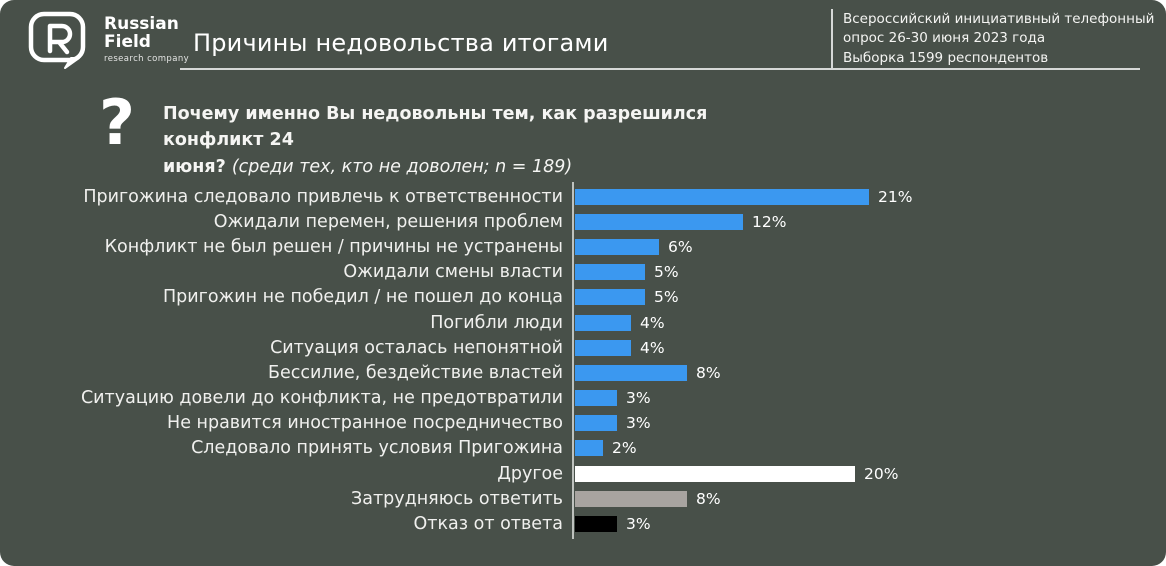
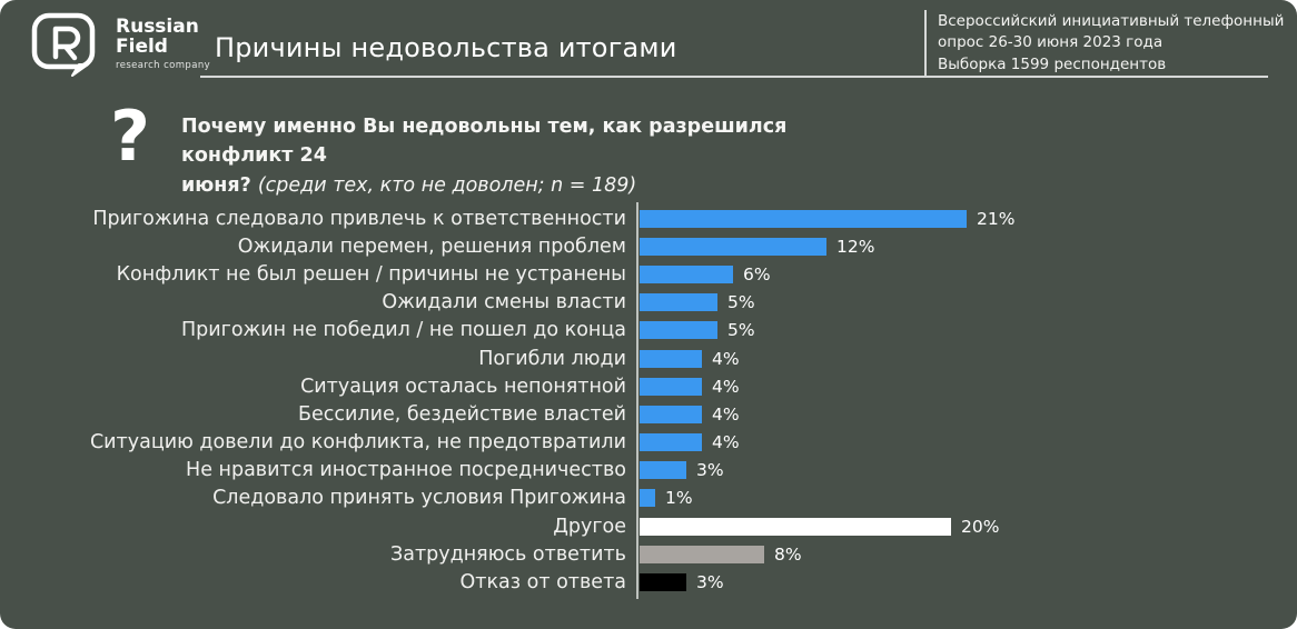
Бессилие, бездействие властей: 8% -> 4%
Ситуацию довели до конфликта, не предотвратили: 3% -> 4%
Следовало принять условия Пригожина: 2% -> 1%
